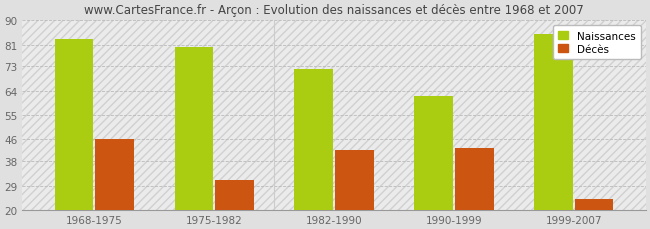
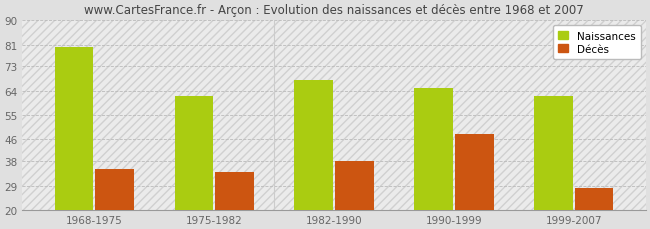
Naissances/1968-1975: 83 -> 80
Décès/1968-1975: 46 -> 35
Naissances/1975-1982: 80 -> 62
Décès/1975-1982: 31 -> 34
Naissances/1982-1990: 72 -> 68
Décès/1982-1990: 42 -> 38
Naissances/1990-1999: 62 -> 65
Décès/1990-1999: 43 -> 48
Naissances/1999-2007: 85 -> 62
Décès/1999-2007: 24 -> 28
